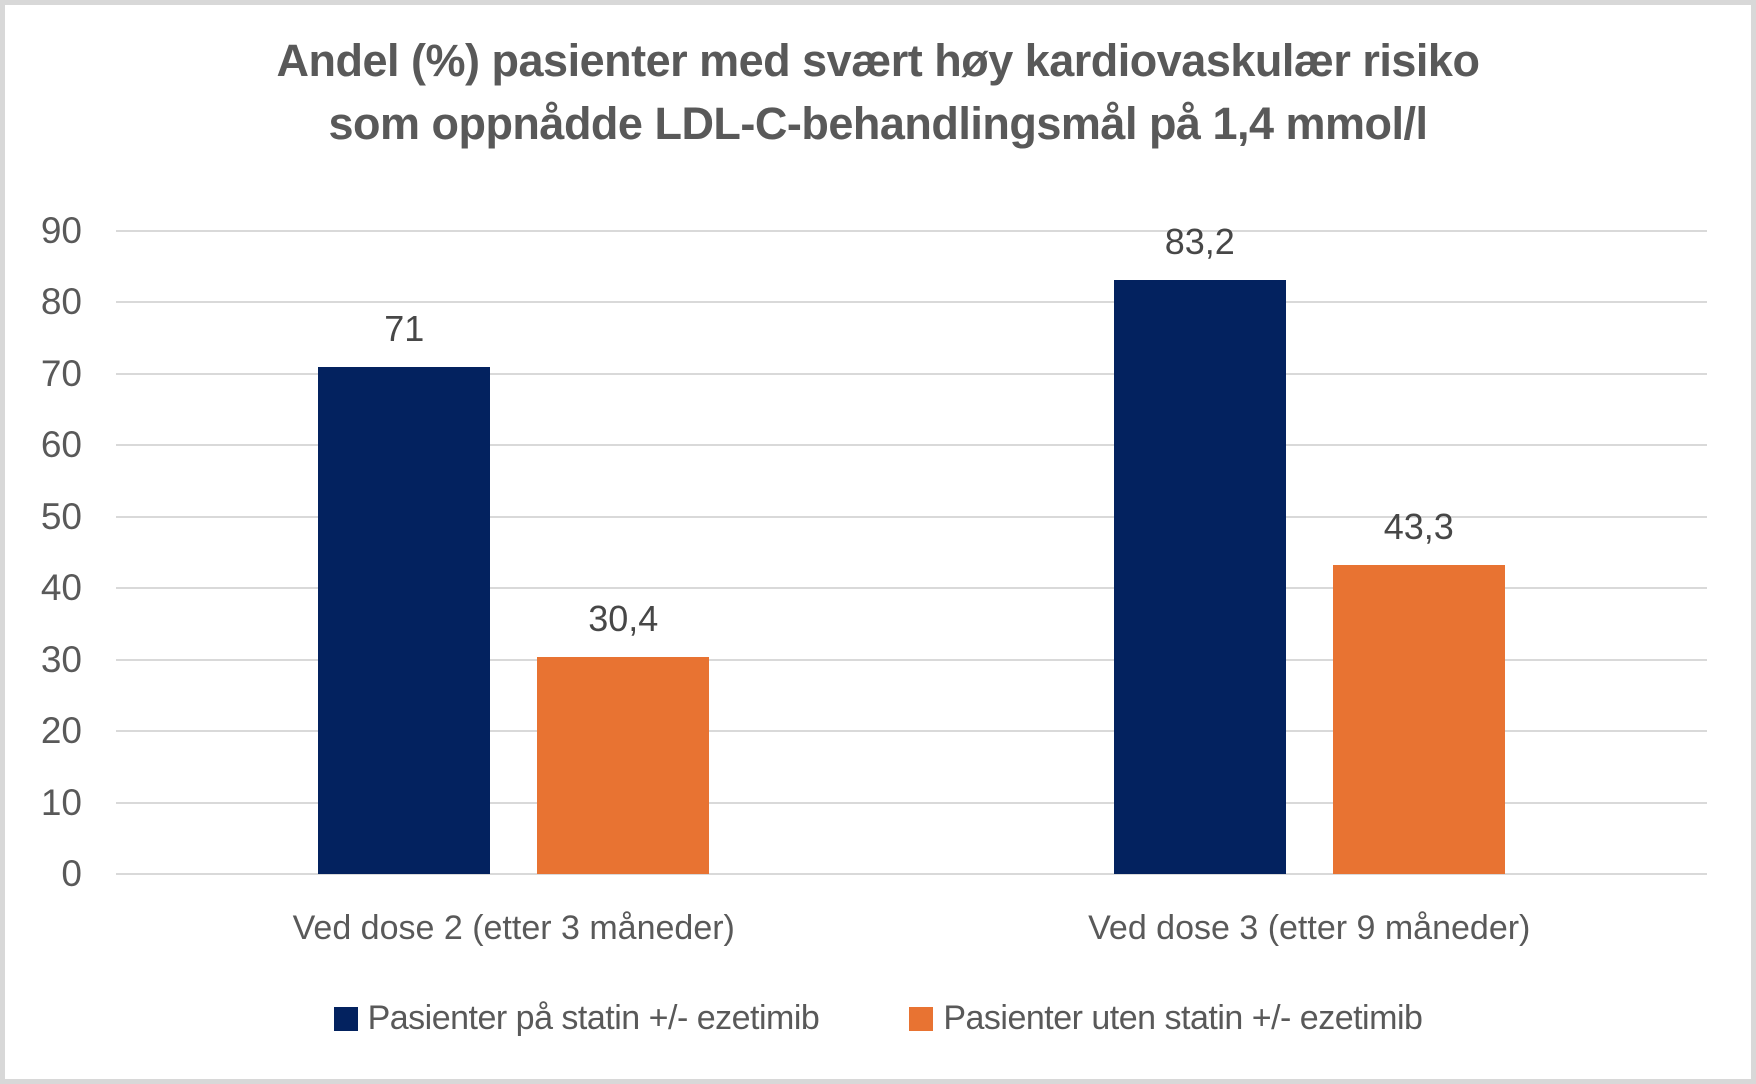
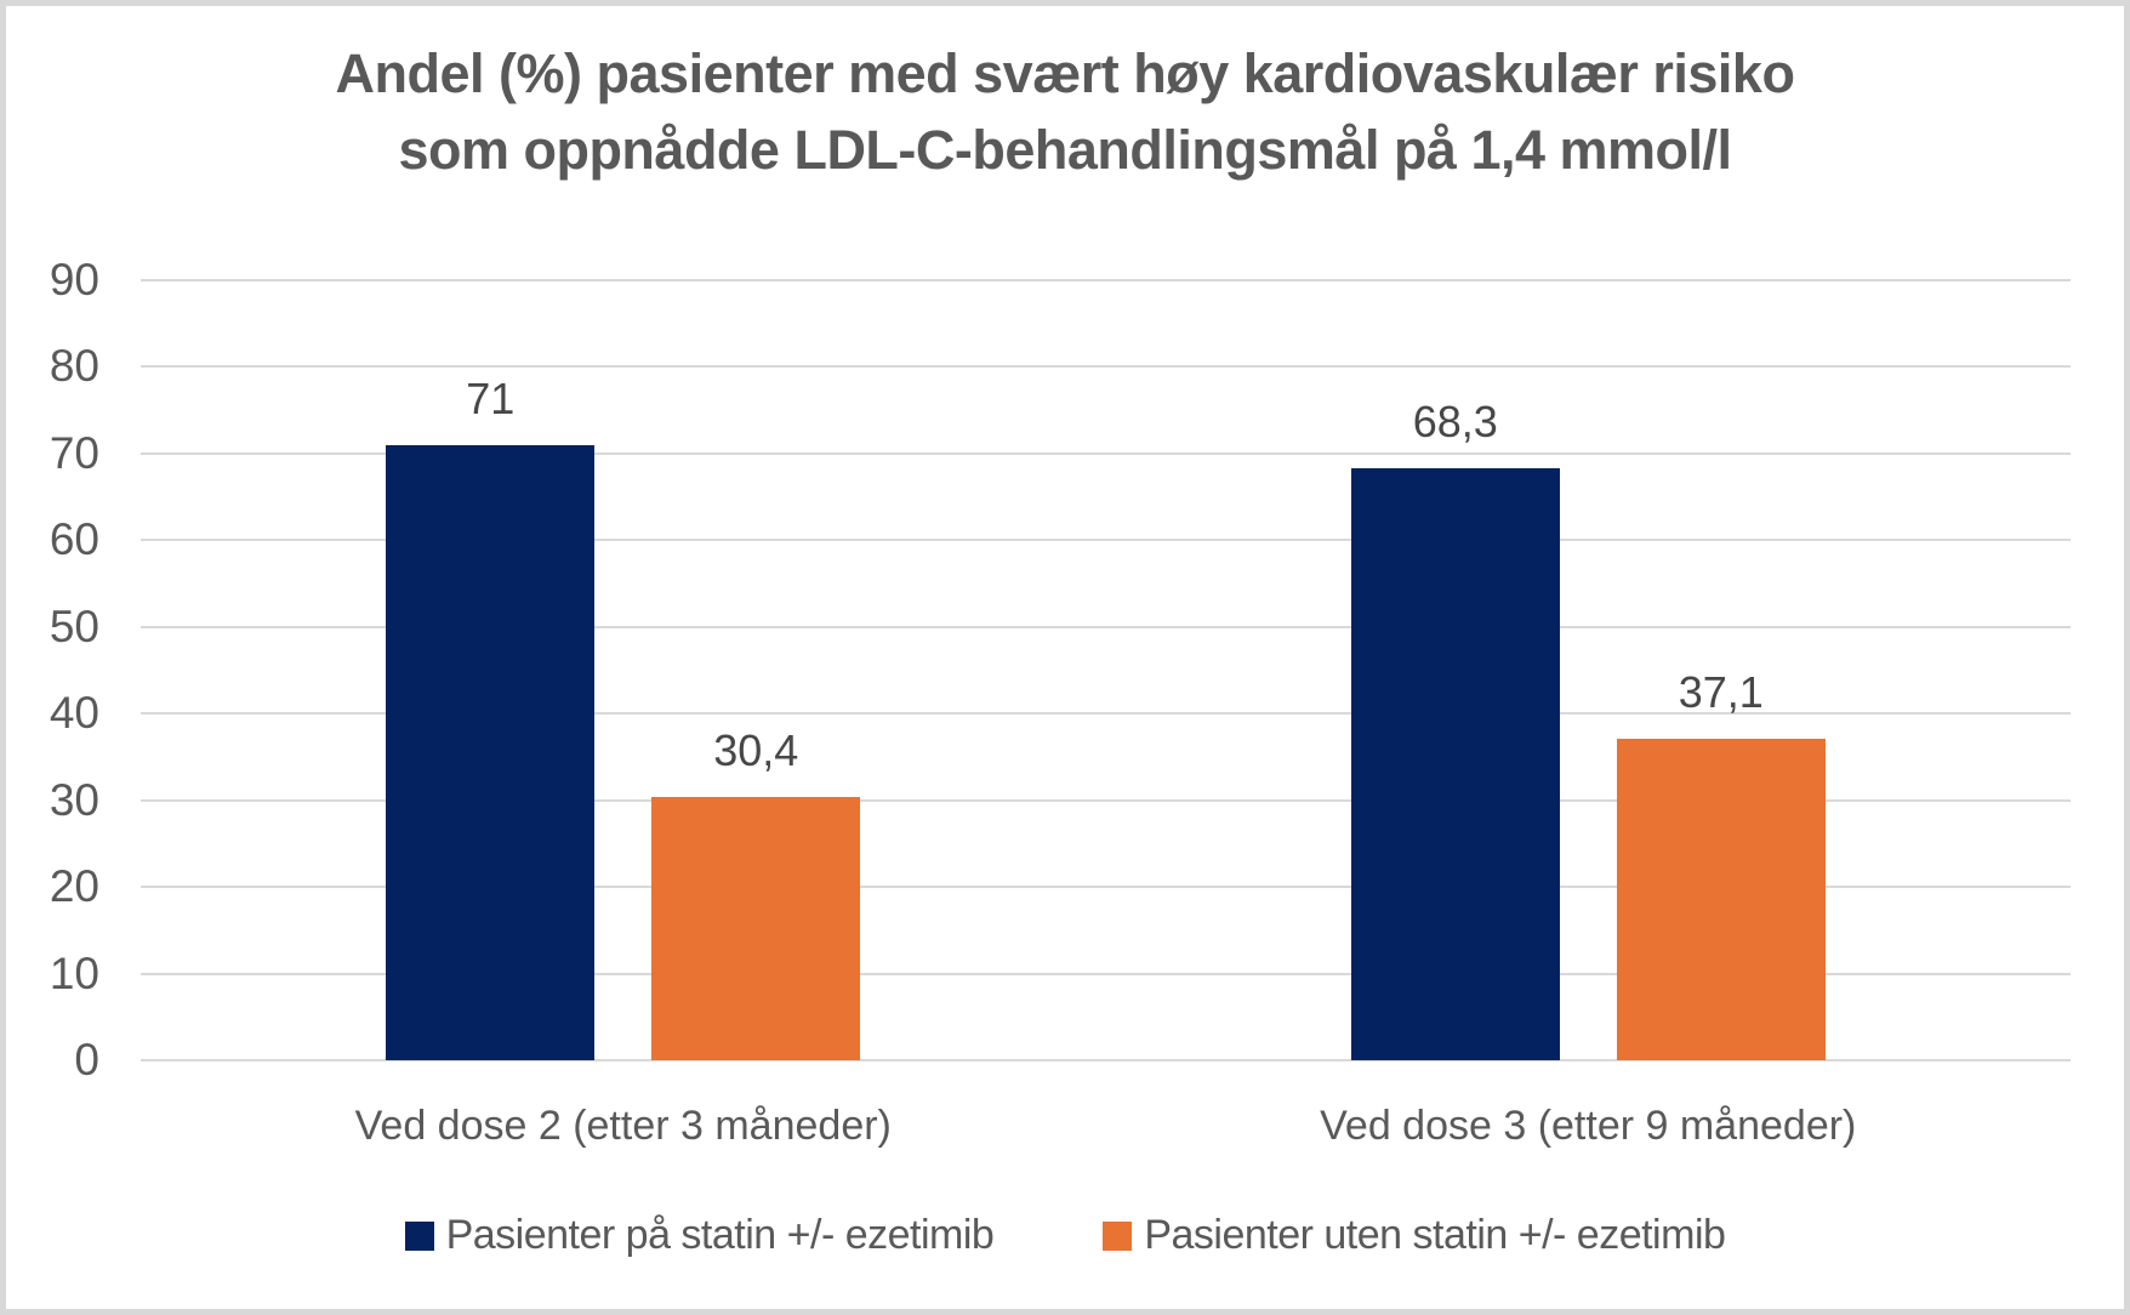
Pasienter på statin +/- ezetimib/Ved dose 3 (etter 9 måneder): 83,2 -> 68,3
Pasienter uten statin +/- ezetimib/Ved dose 3 (etter 9 måneder): 43,3 -> 37,1
